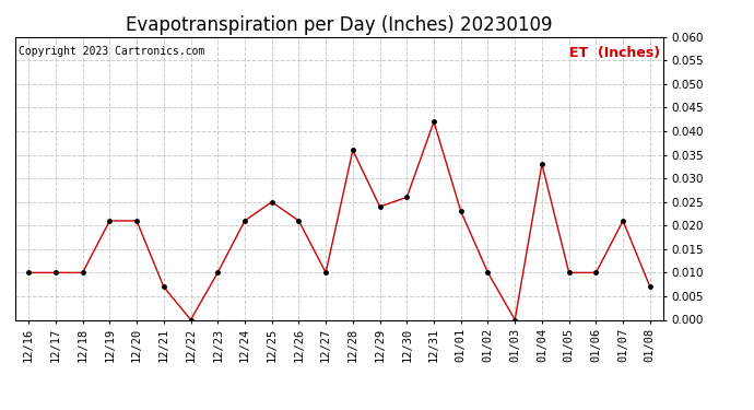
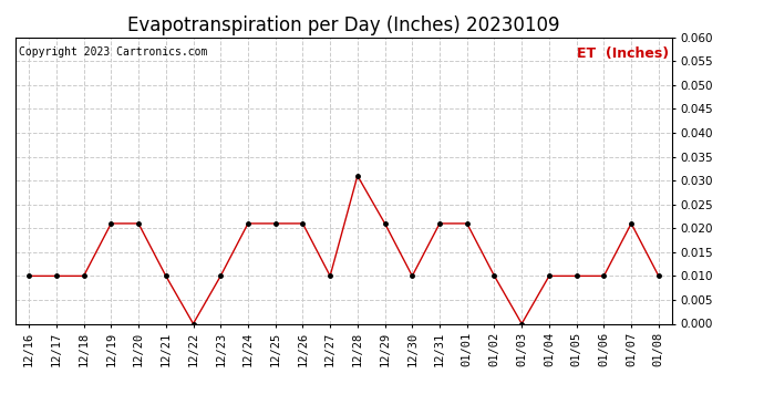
12/21: 0.007 -> 0.010
12/25: 0.025 -> 0.021
12/28: 0.036 -> 0.031
12/29: 0.024 -> 0.021
12/30: 0.026 -> 0.010
12/31: 0.042 -> 0.021
01/01: 0.023 -> 0.021
01/04: 0.033 -> 0.010
01/08: 0.007 -> 0.010
